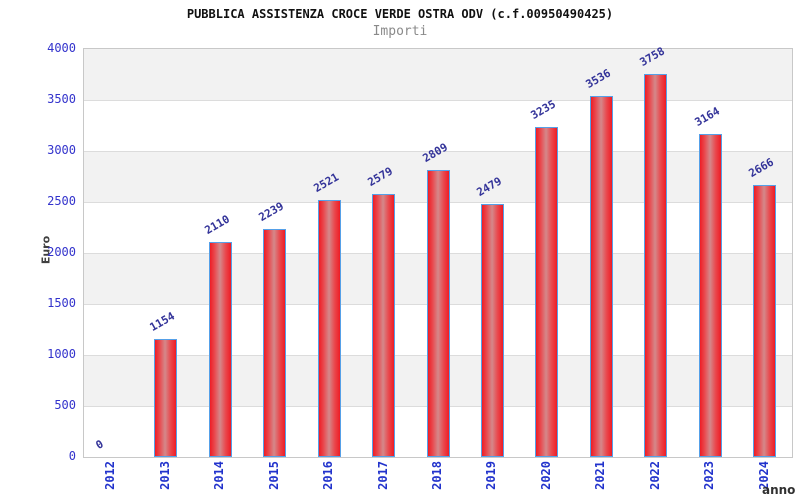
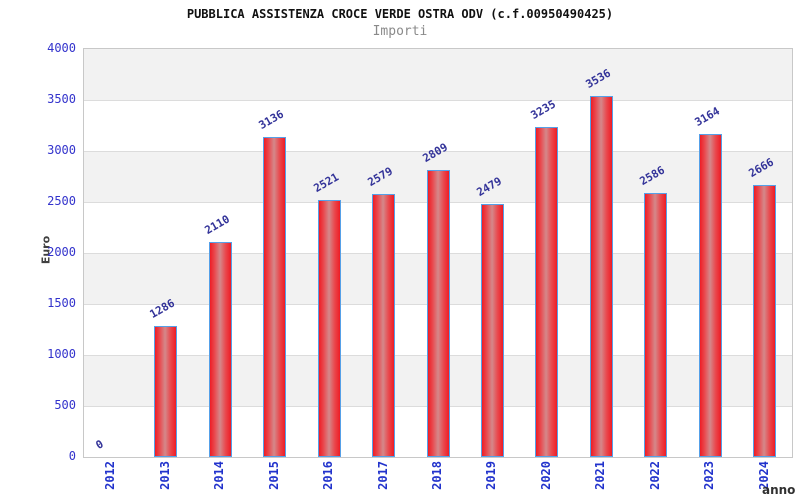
2013: 1154 -> 1286
2015: 2239 -> 3136
2022: 3758 -> 2586
